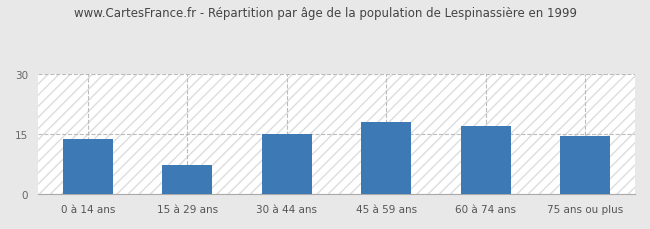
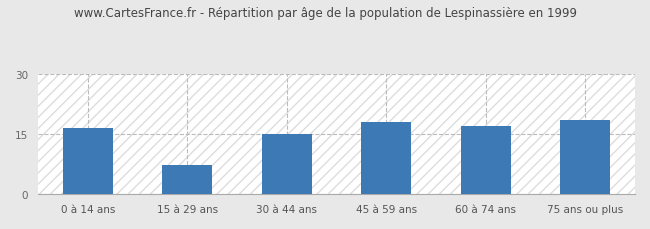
0 à 14 ans: 13.7 -> 16.5
75 ans ou plus: 14.5 -> 18.5
